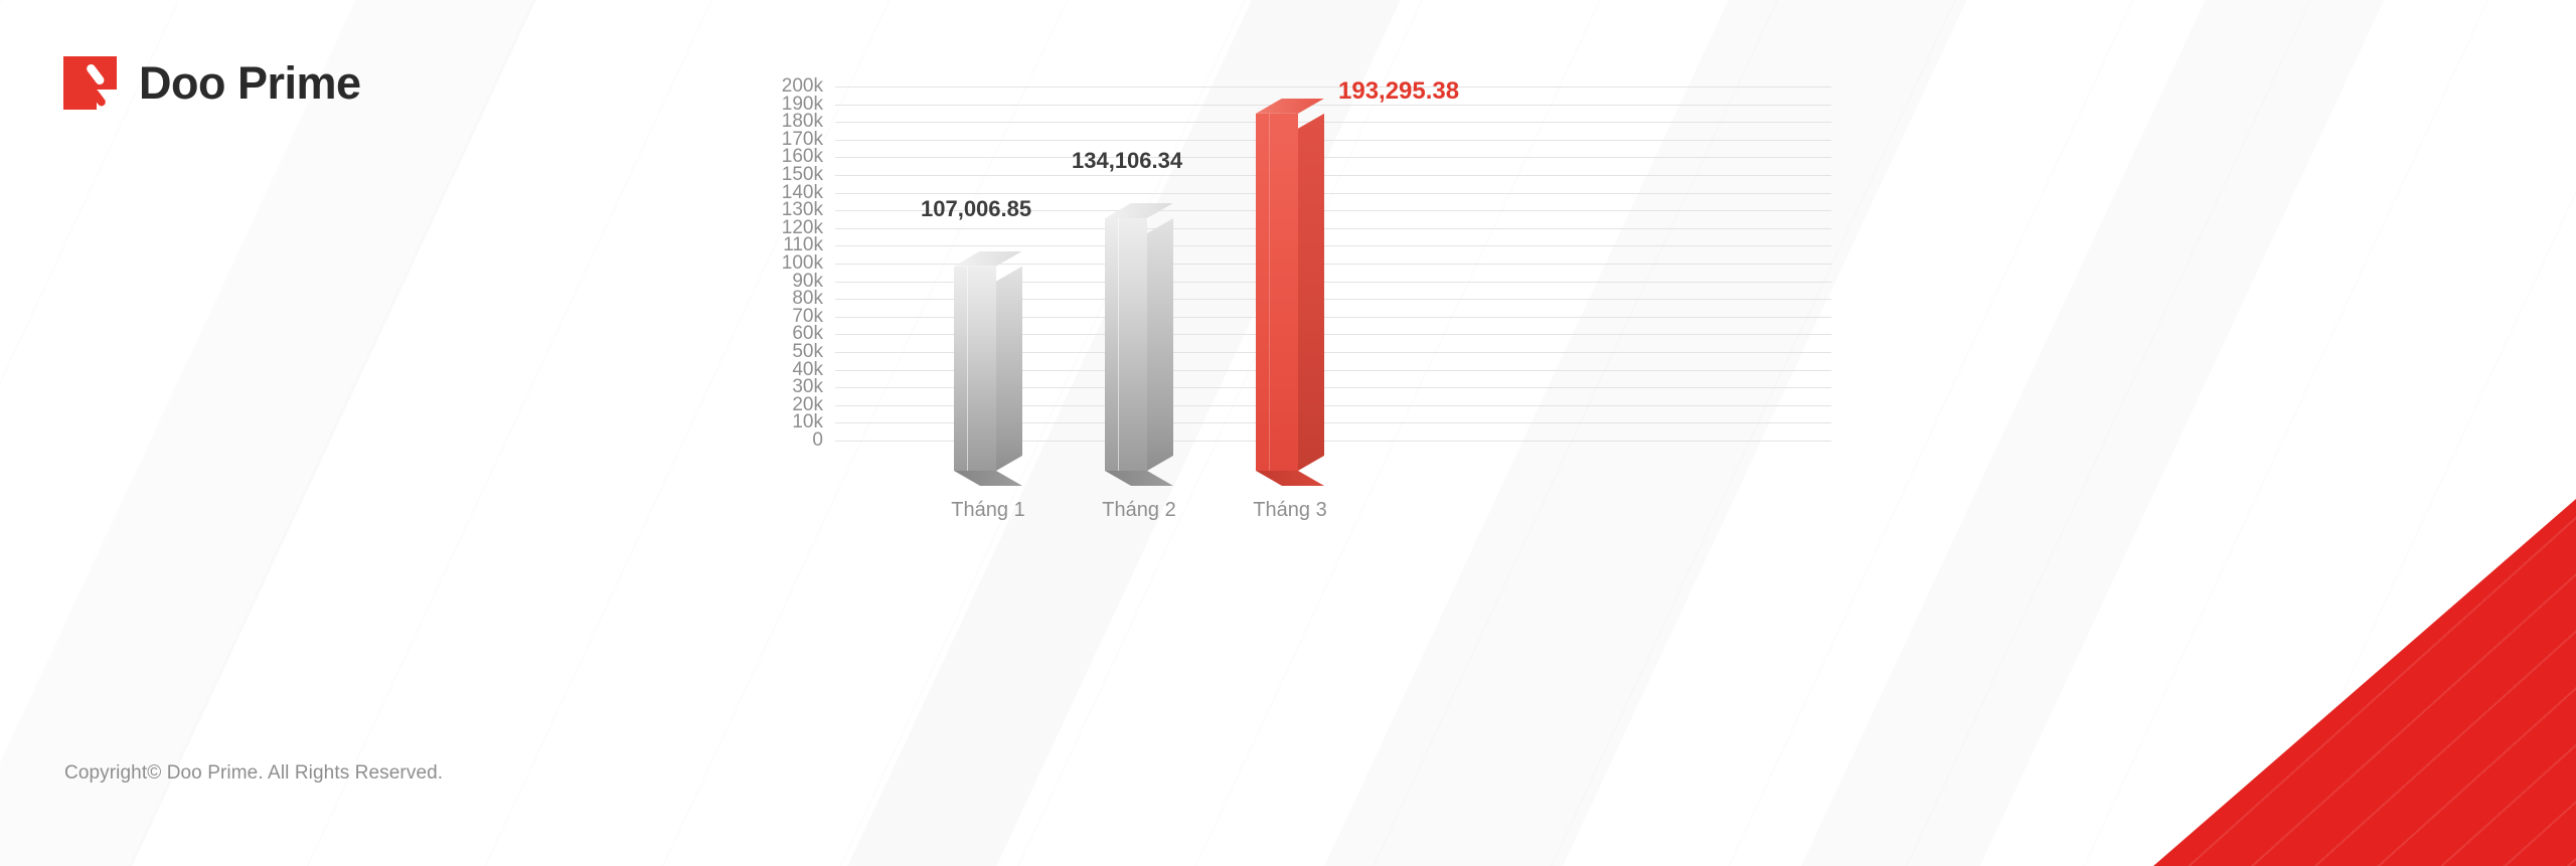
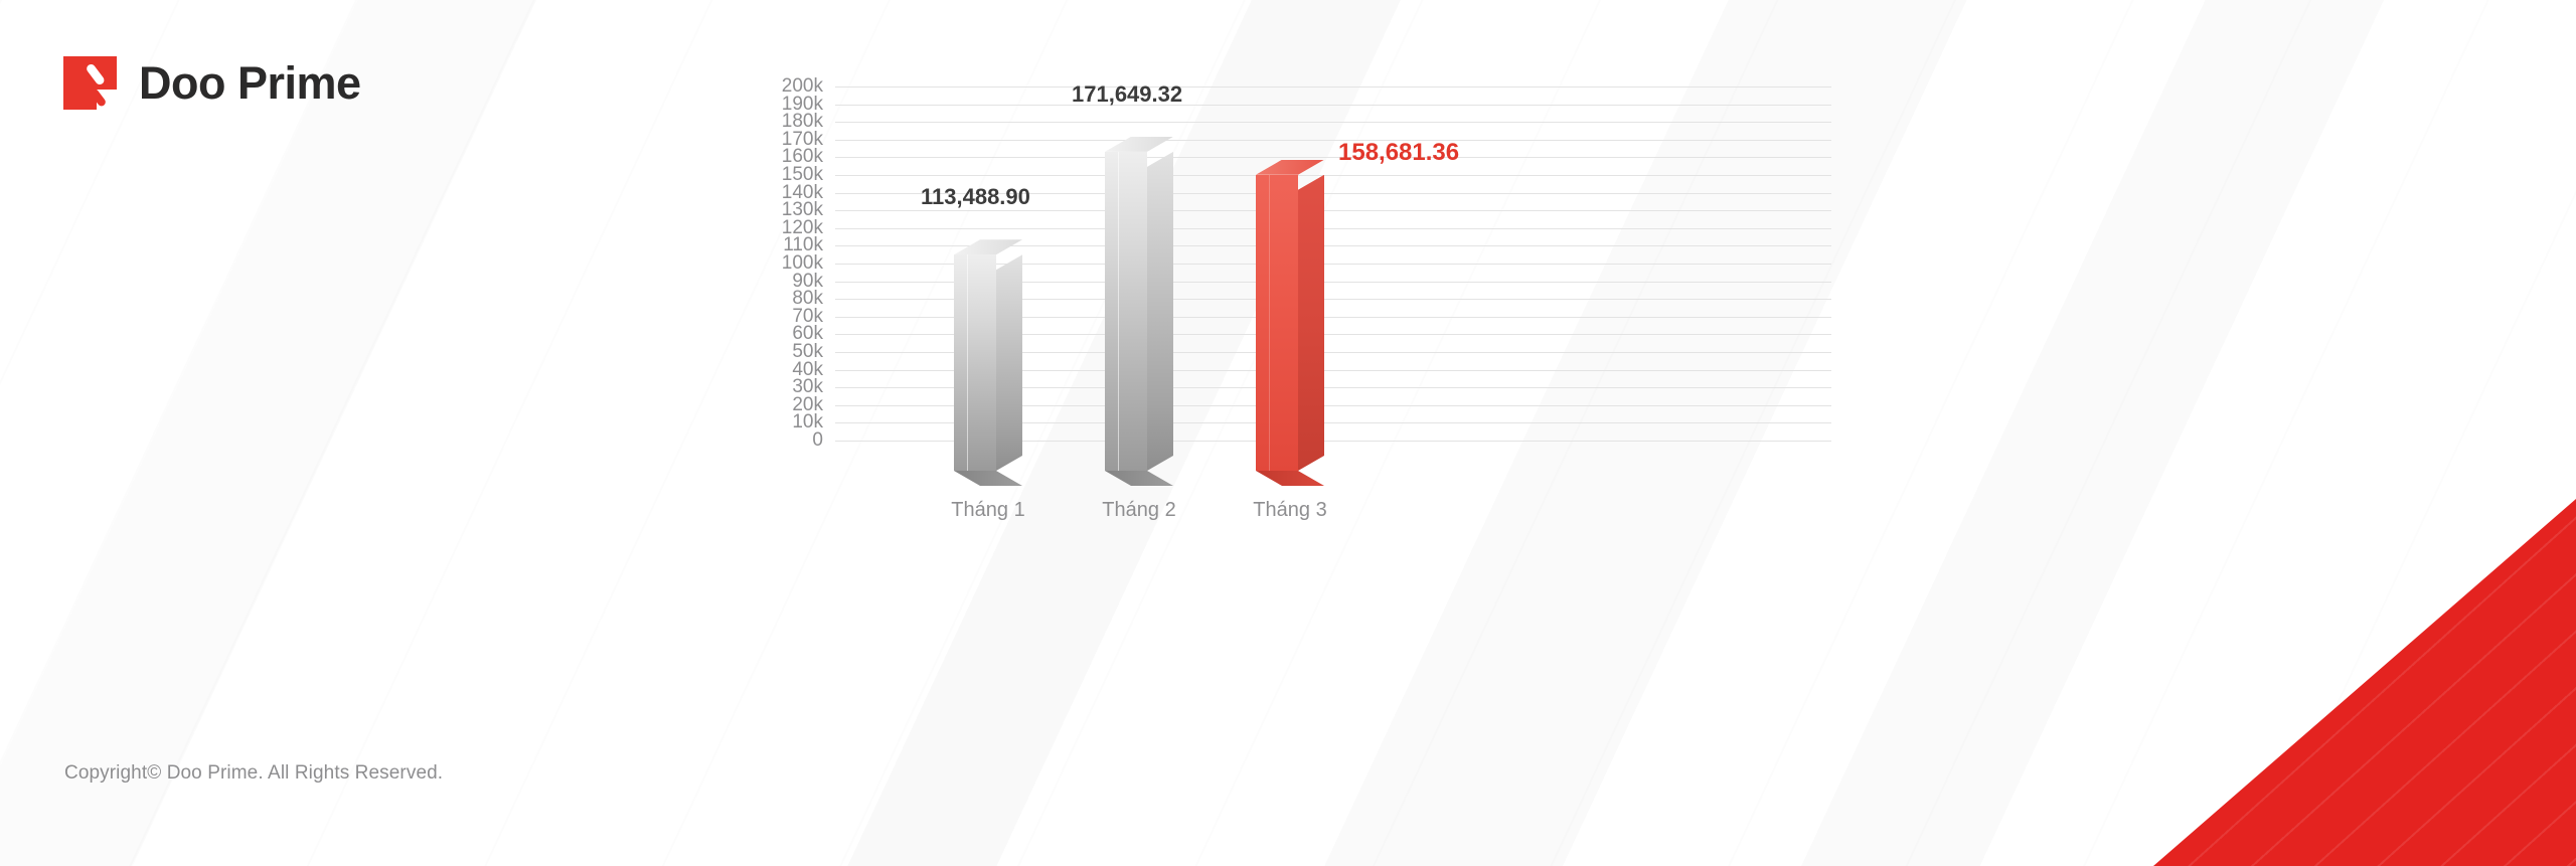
Tháng 1: 107,006.85 -> 113,488.90
Tháng 2: 134,106.34 -> 171,649.32
Tháng 3: 193,295.38 -> 158,681.36
